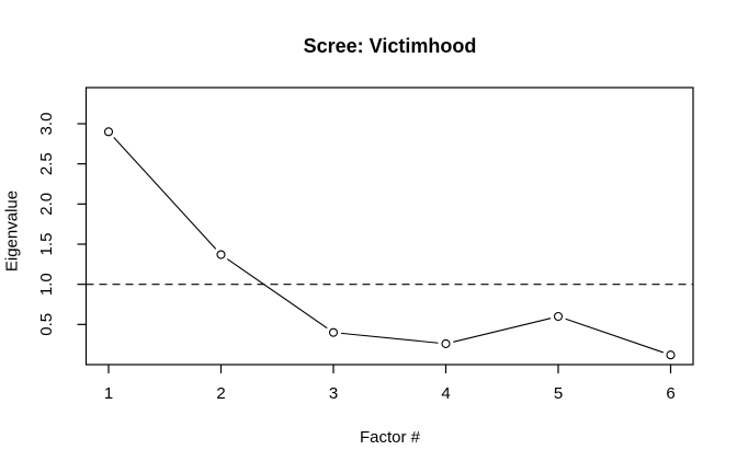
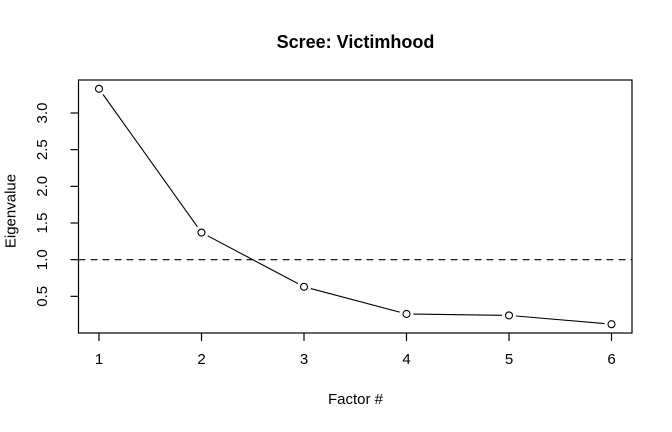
1: 2.9 -> 3.3
3: 0.4 -> 0.6
5: 0.6 -> 0.2
